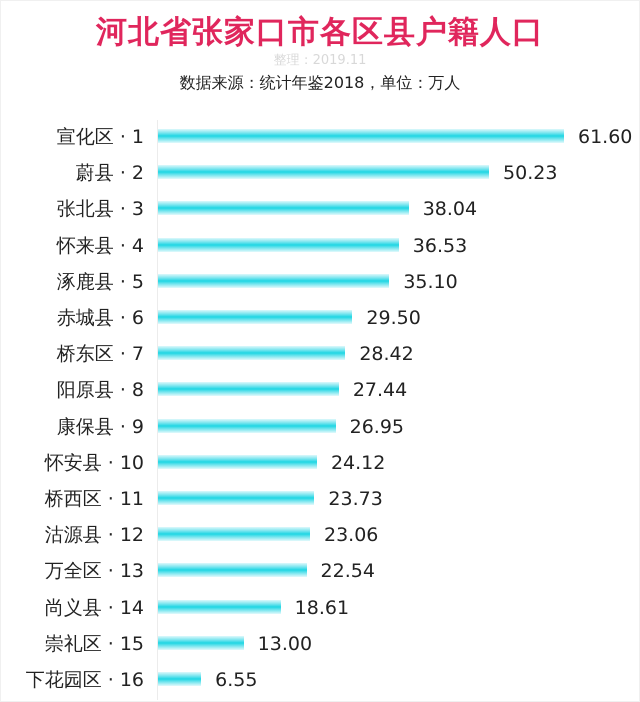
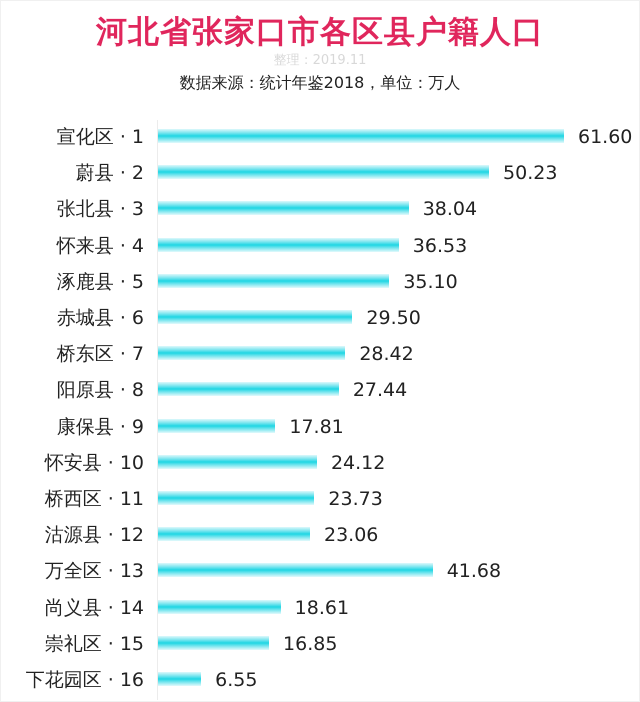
康保县 · 9: 26.95 -> 17.81
万全区 · 13: 22.54 -> 41.68
崇礼区 · 15: 13.00 -> 16.85
